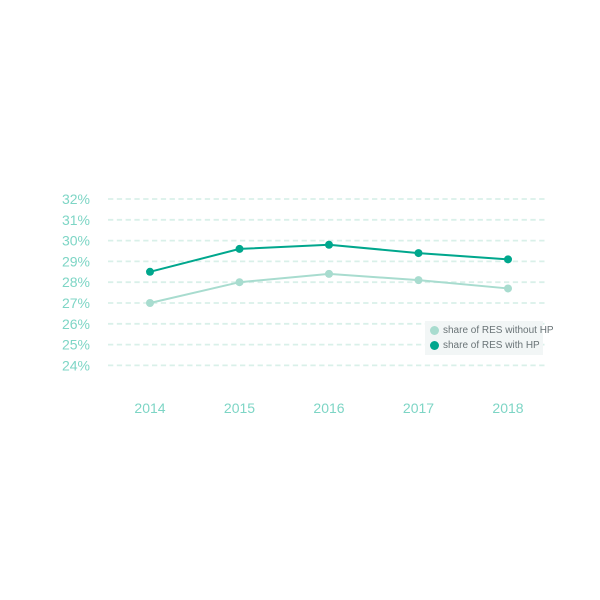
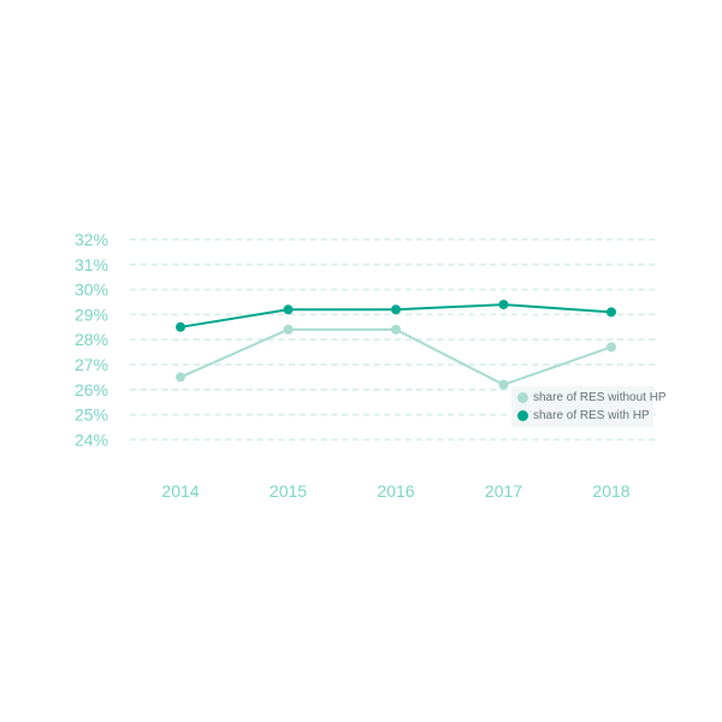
share of RES without HP/2014: 27.0% -> 26.5%
share of RES without HP/2015: 28.0% -> 28.4%
share of RES with HP/2015: 29.6% -> 29.2%
share of RES with HP/2016: 29.8% -> 29.2%
share of RES without HP/2017: 28.1% -> 26.2%
